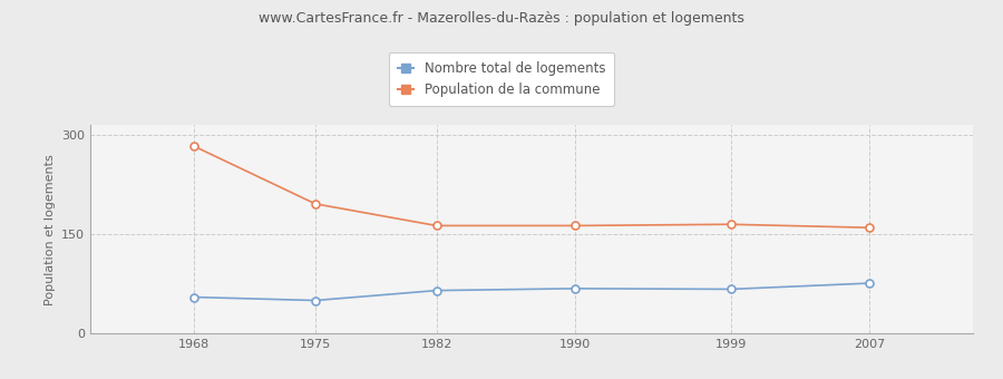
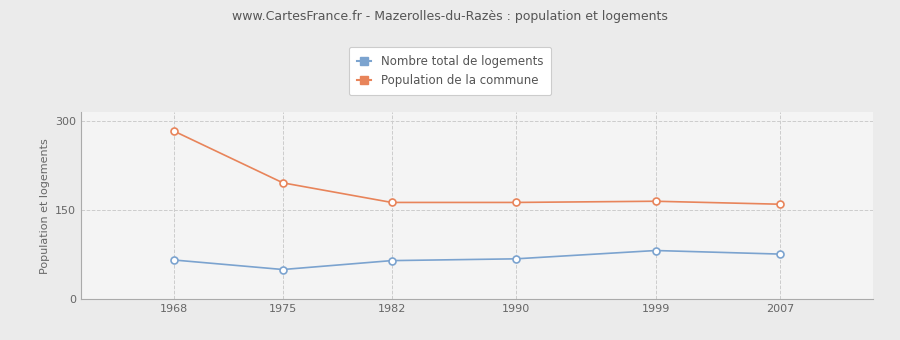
Nombre total de logements/1968: 55 -> 66
Nombre total de logements/1999: 67 -> 82
